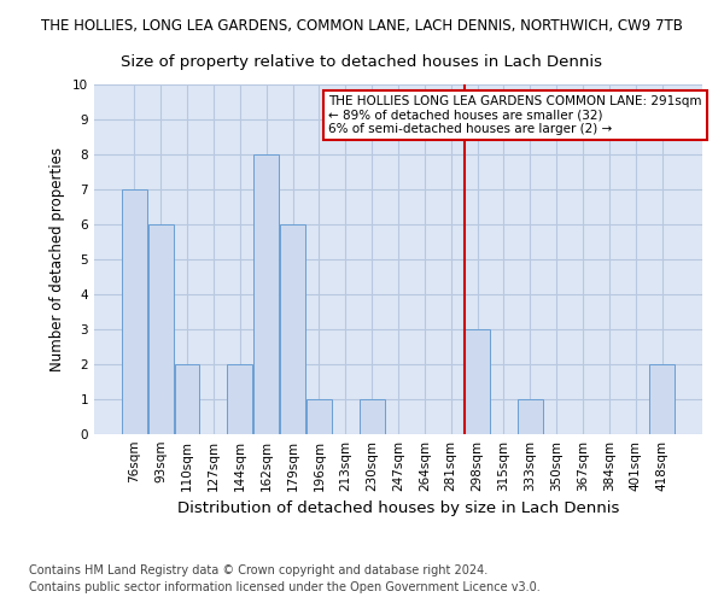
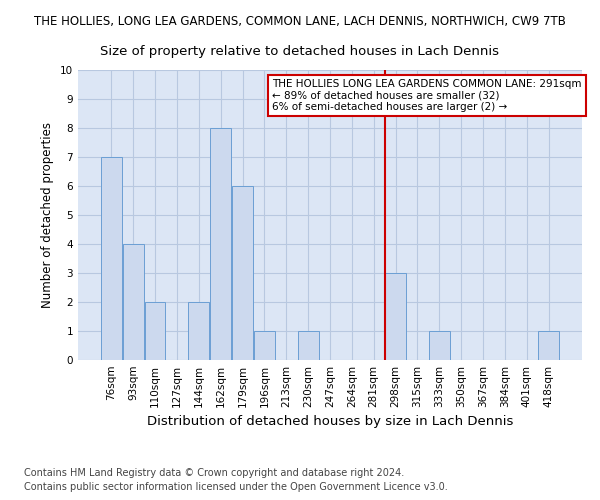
93sqm: 6 -> 4
418sqm: 2 -> 1
